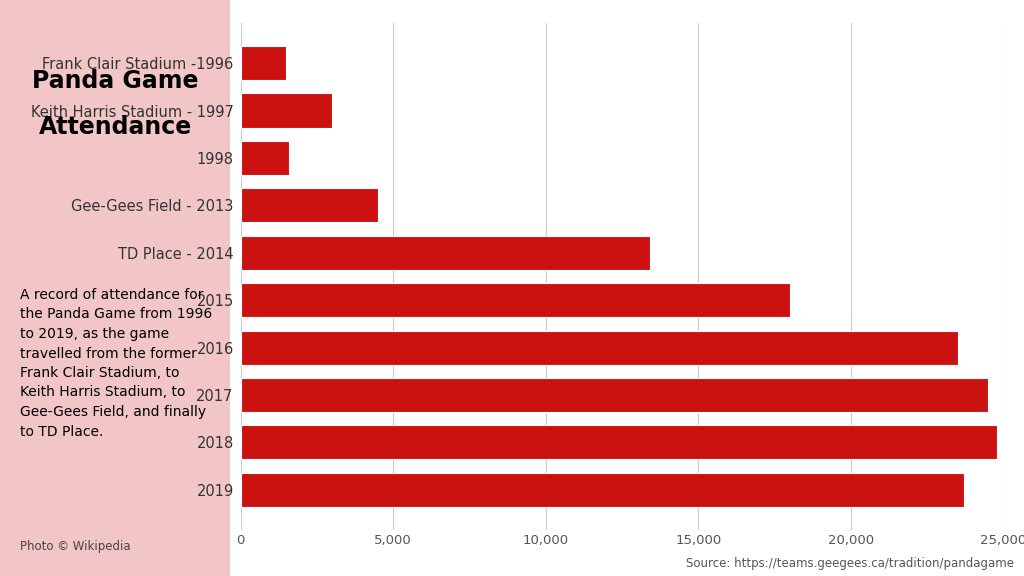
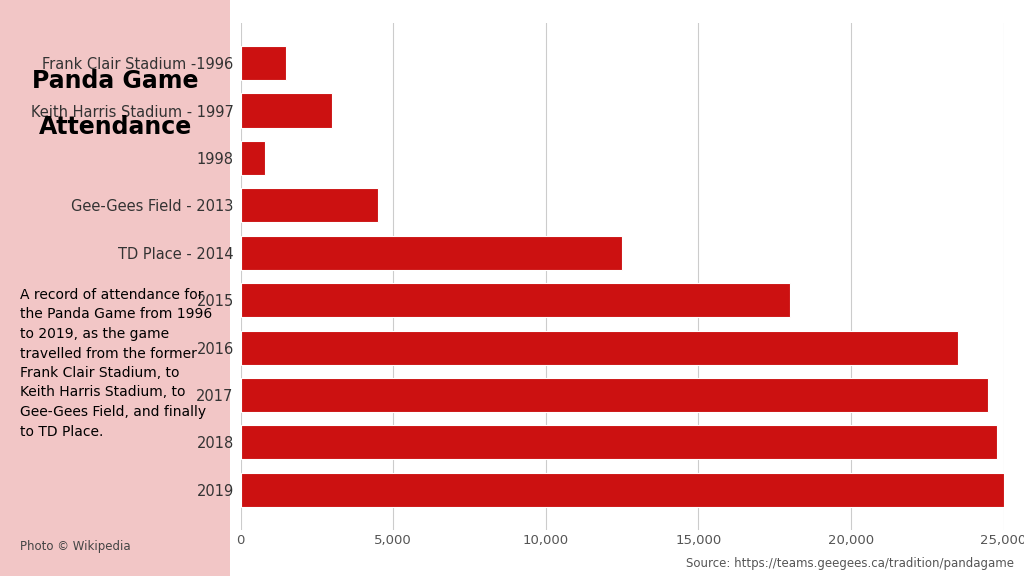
1998: 1,600 -> 800
TD Place - 2014: 13,400 -> 12,500
2019: 23,700 -> 25,000
